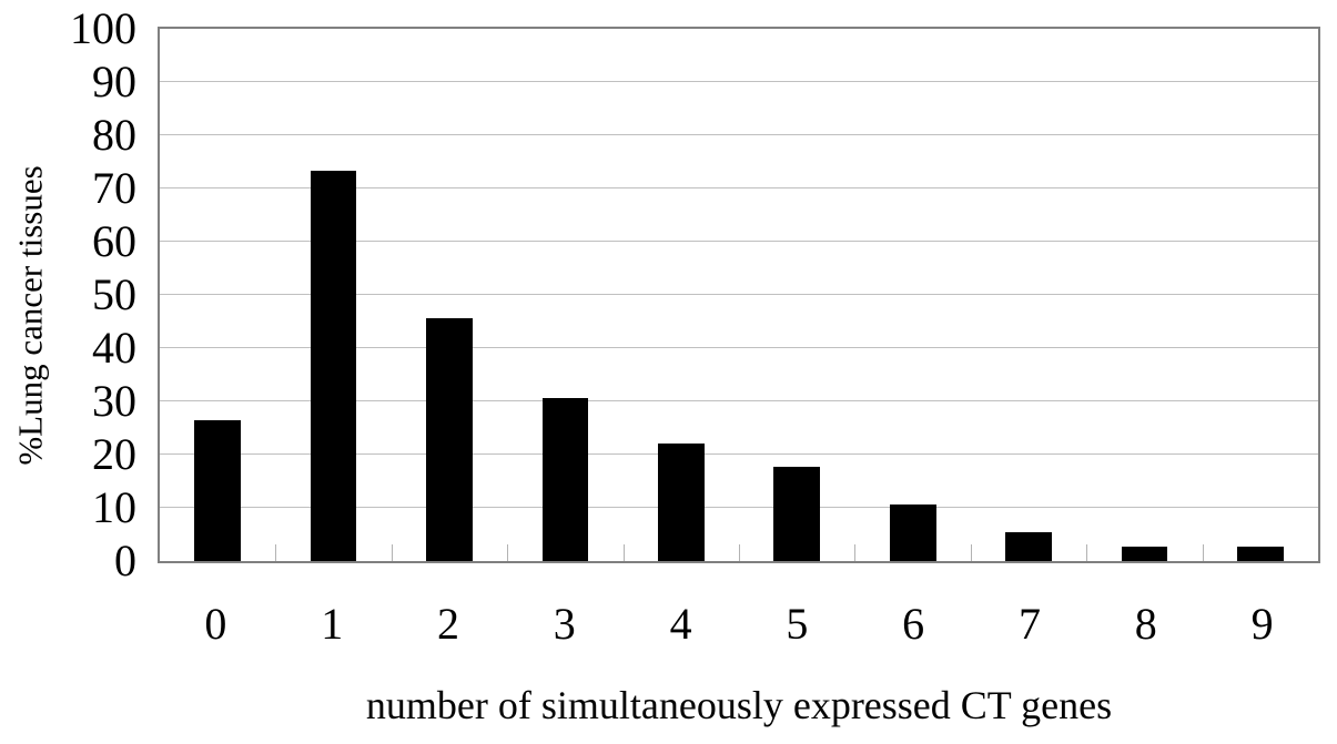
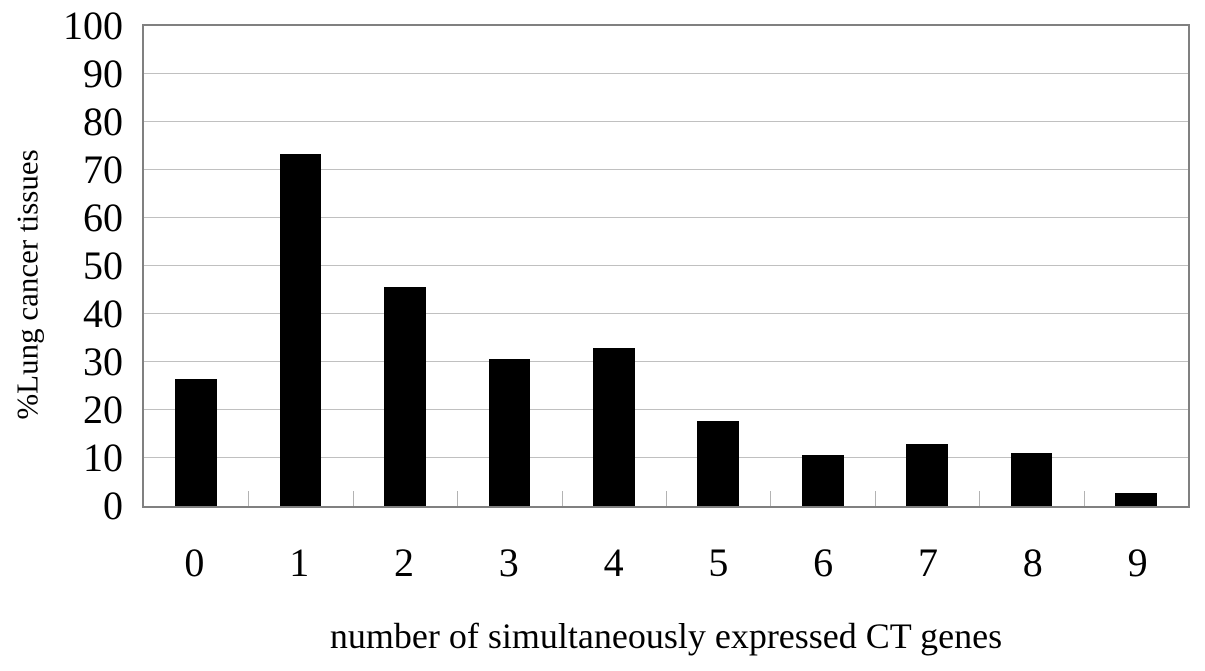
4: 22 -> 33
7: 6 -> 13
8: 3 -> 11
